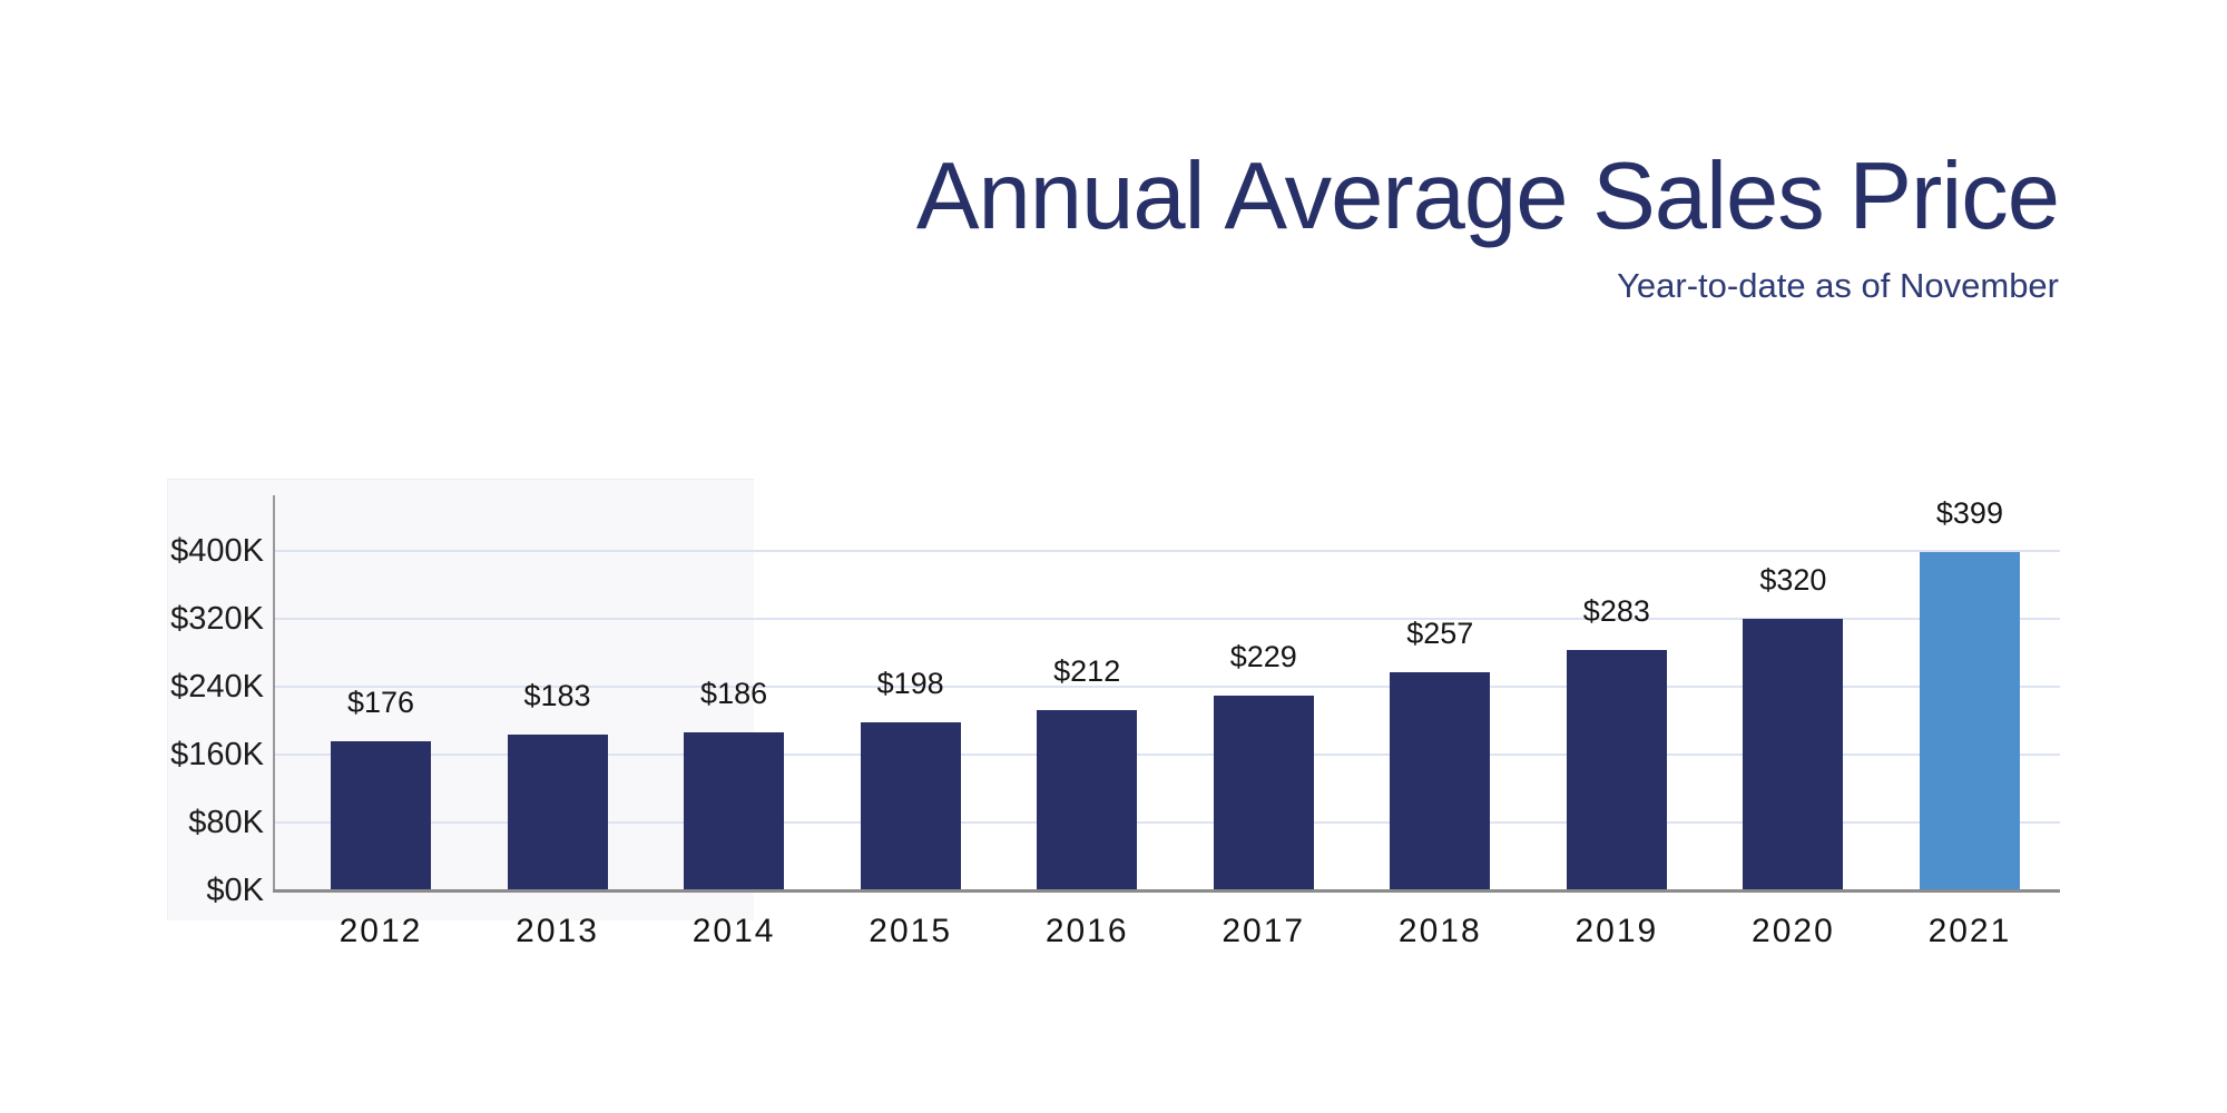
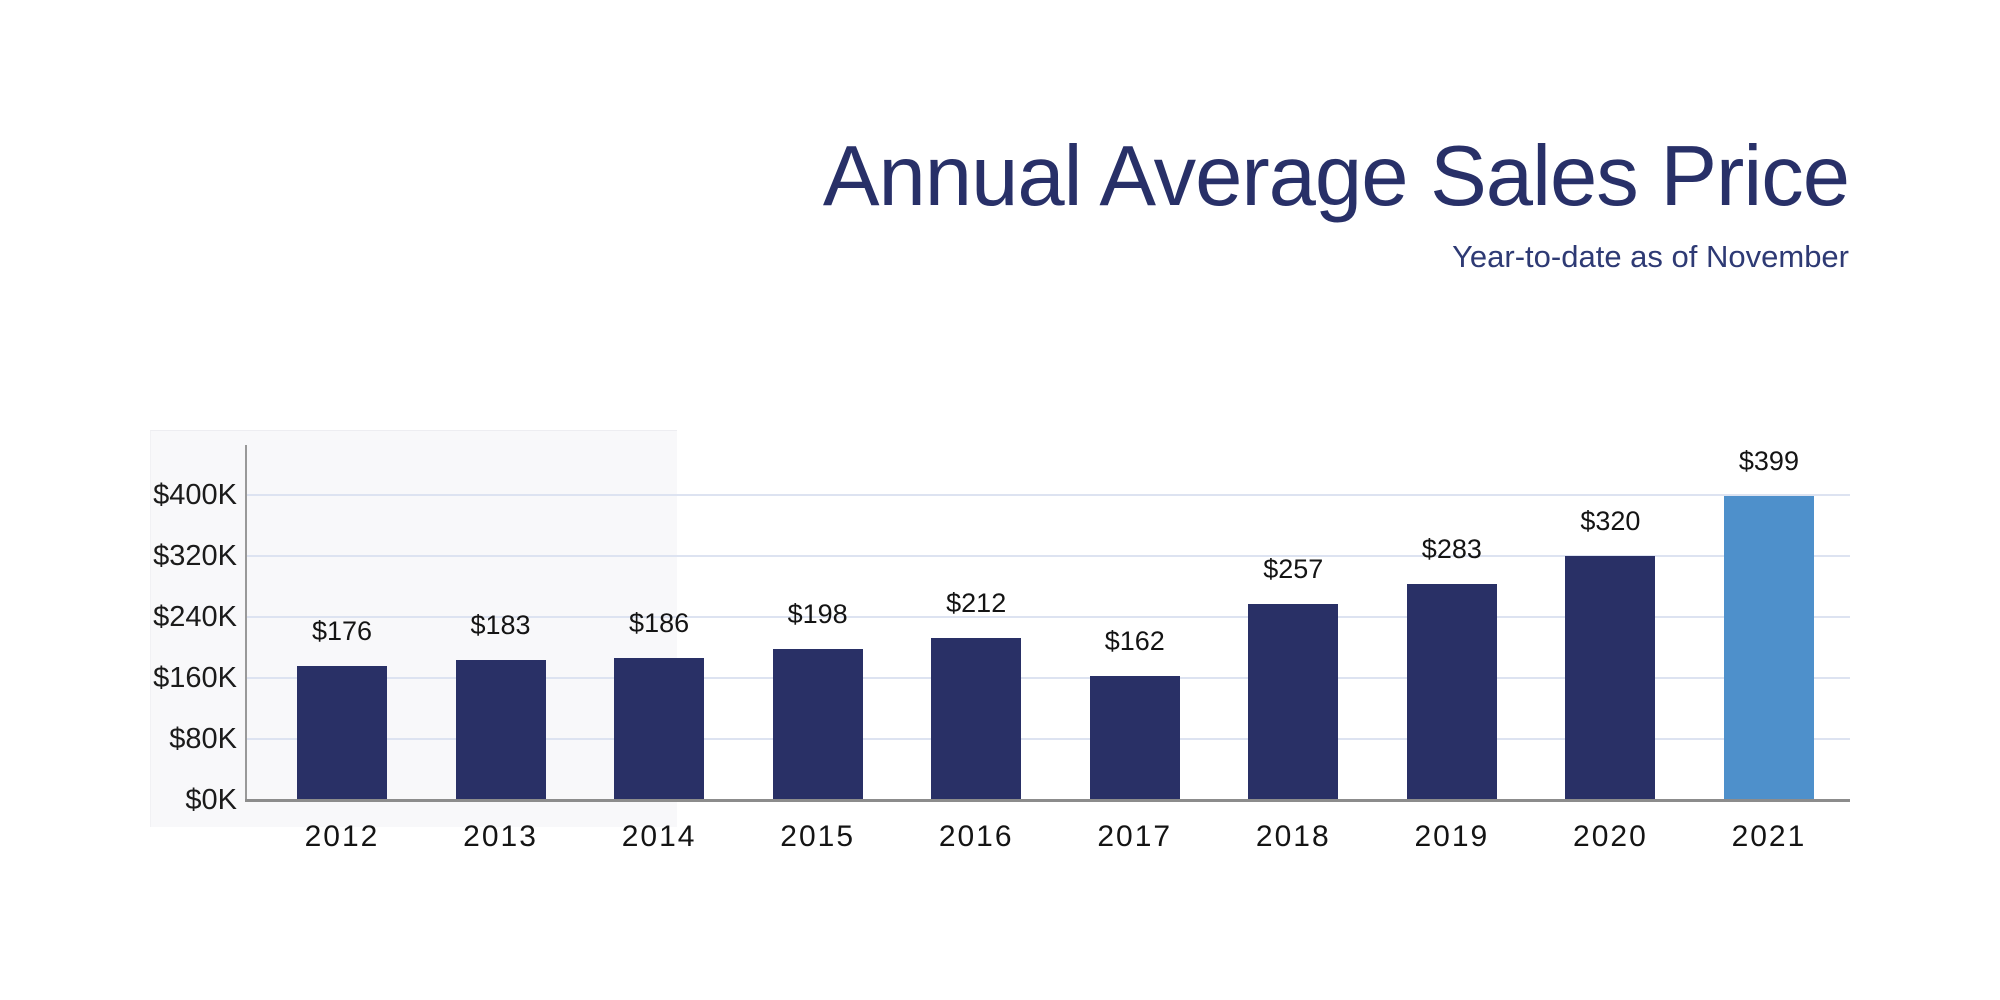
2017: $229 -> $162
